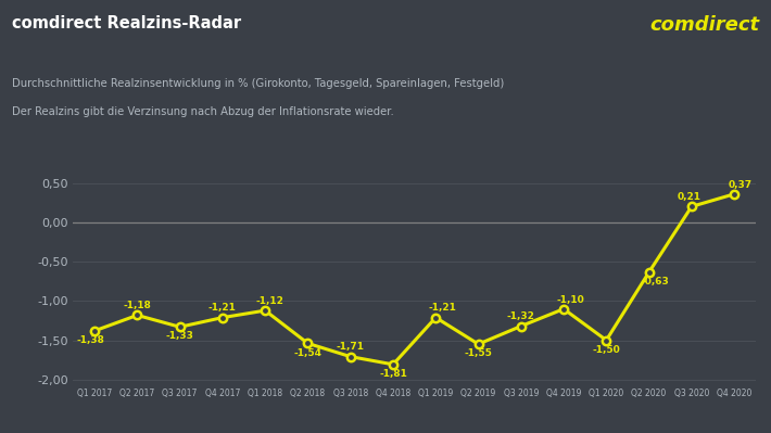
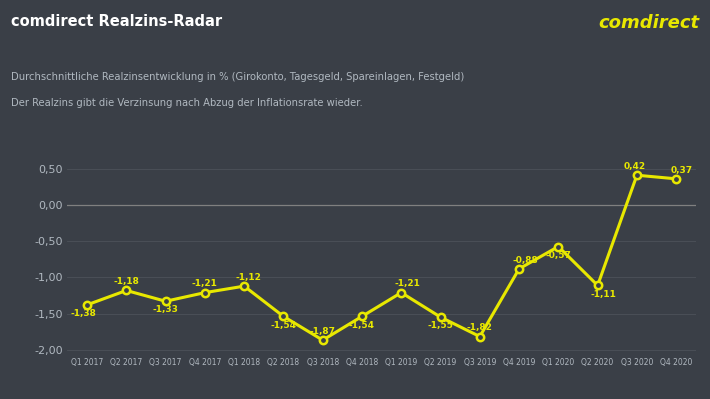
Q3 2018: -1,71 -> -1,87
Q4 2018: -1,81 -> -1,54
Q3 2019: -1,32 -> -1,82
Q4 2019: -1,10 -> -0,88
Q1 2020: -1,50 -> -0,57
Q2 2020: -0,63 -> -1,11
Q3 2020: 0,21 -> 0,42
